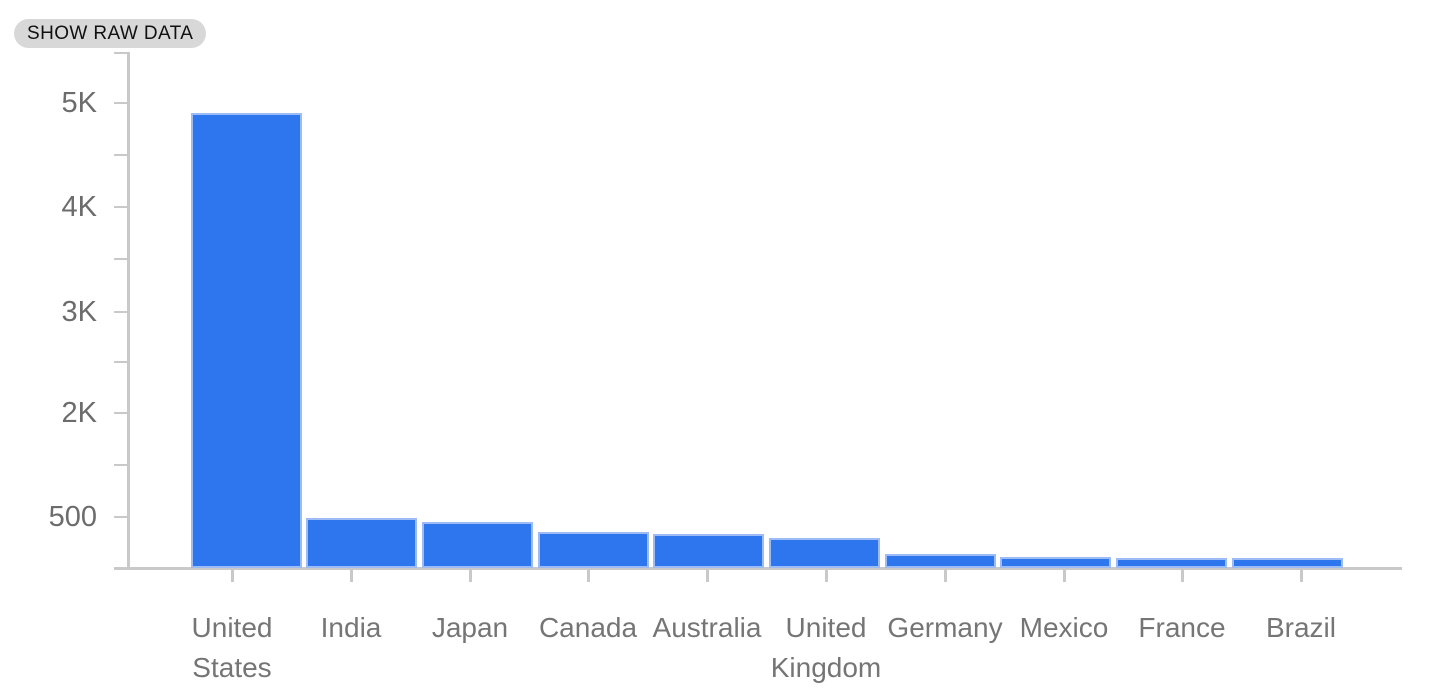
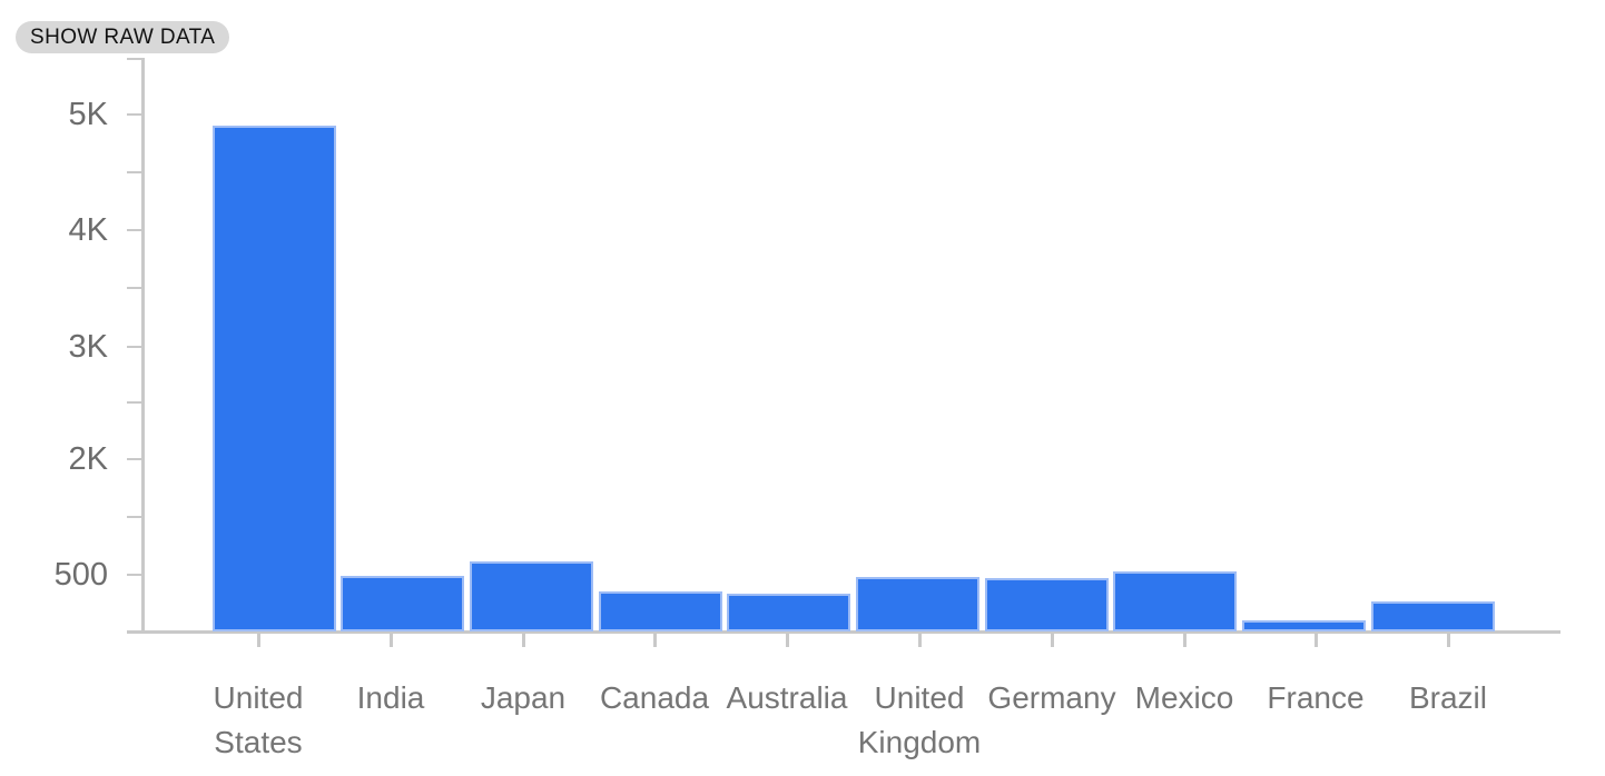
Japan: 0.45K -> 0.68K
United Kingdom: 0.30K -> 0.48K
Germany: 0.14K -> 0.47K
Mexico: 0.11K -> 0.55K
Brazil: 0.10K -> 0.26K
